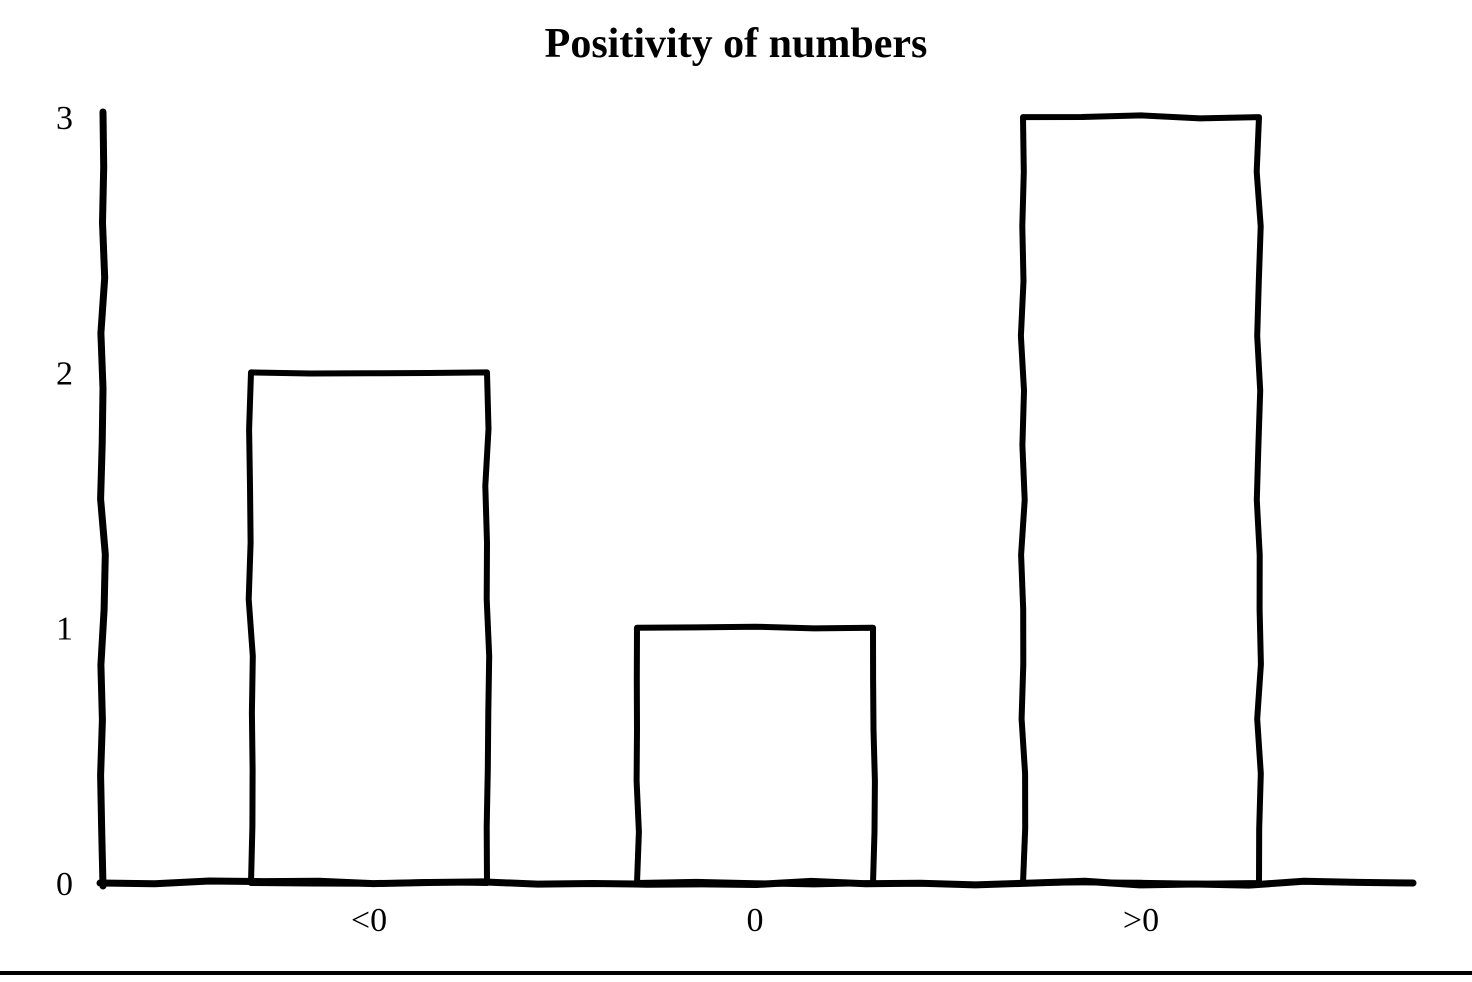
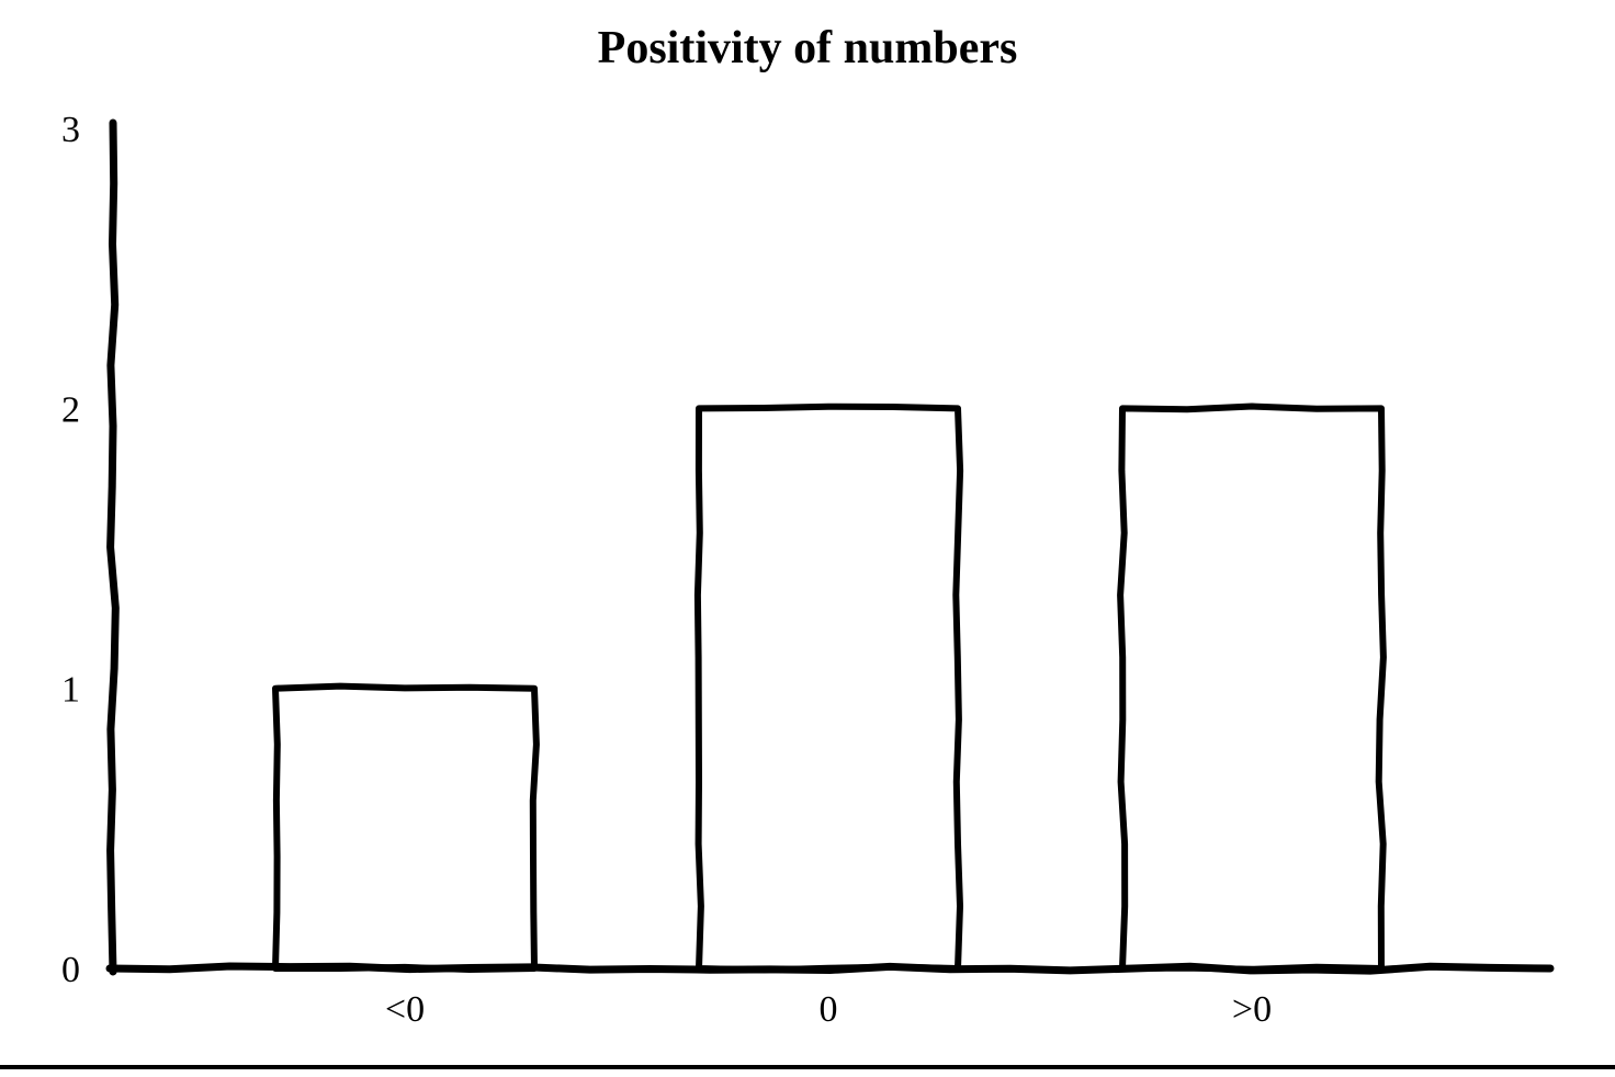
<0: 2 -> 1
0: 1 -> 2
>0: 3 -> 2
